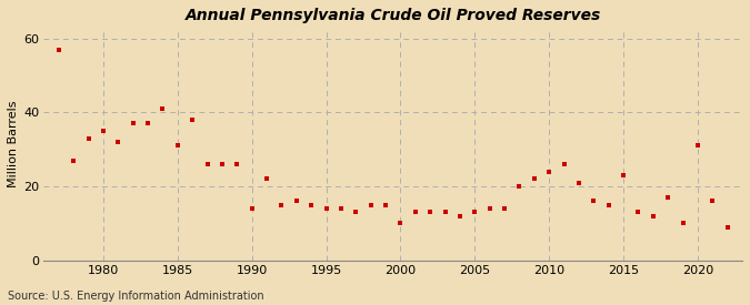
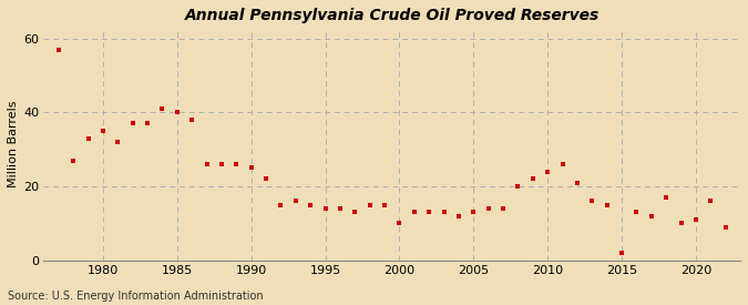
1985: 31 -> 40
1990: 14 -> 25
2015: 23 -> 2
2020: 31 -> 11
